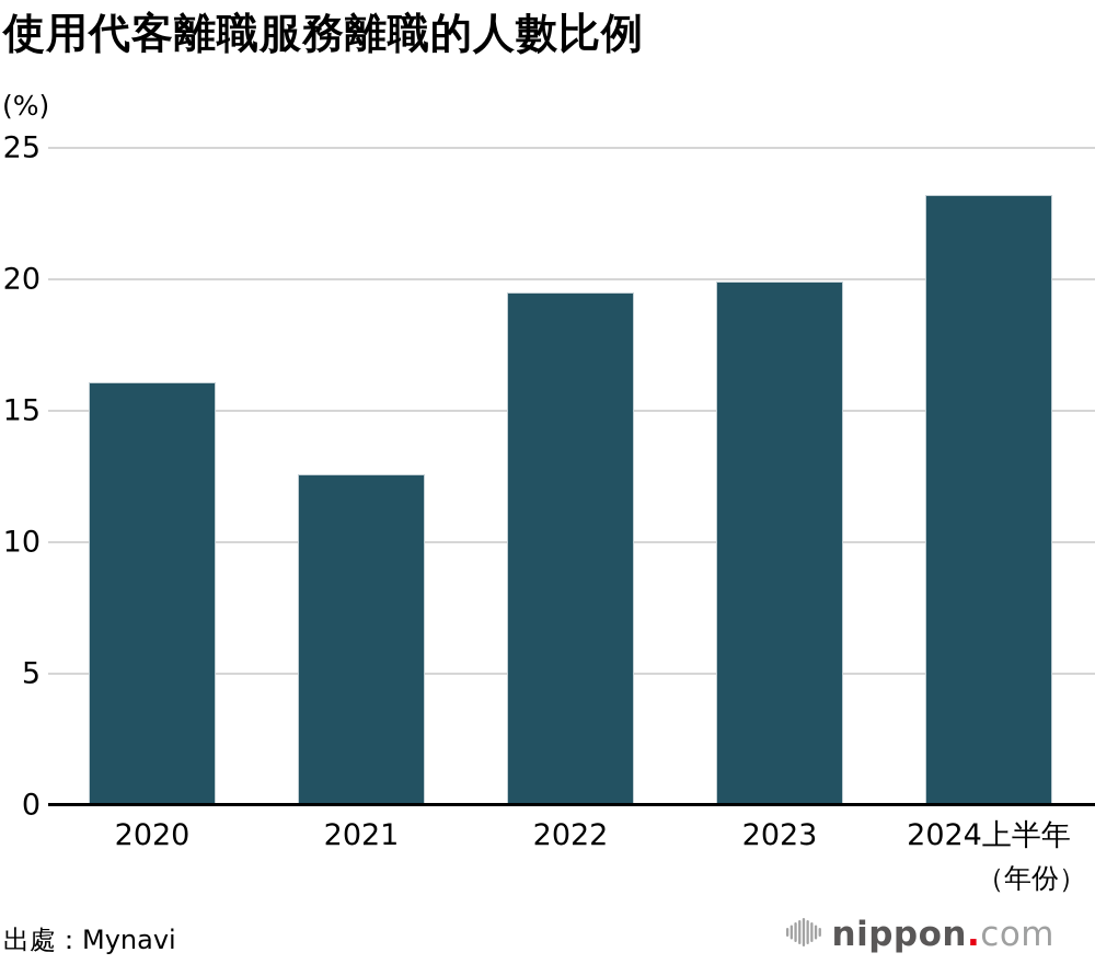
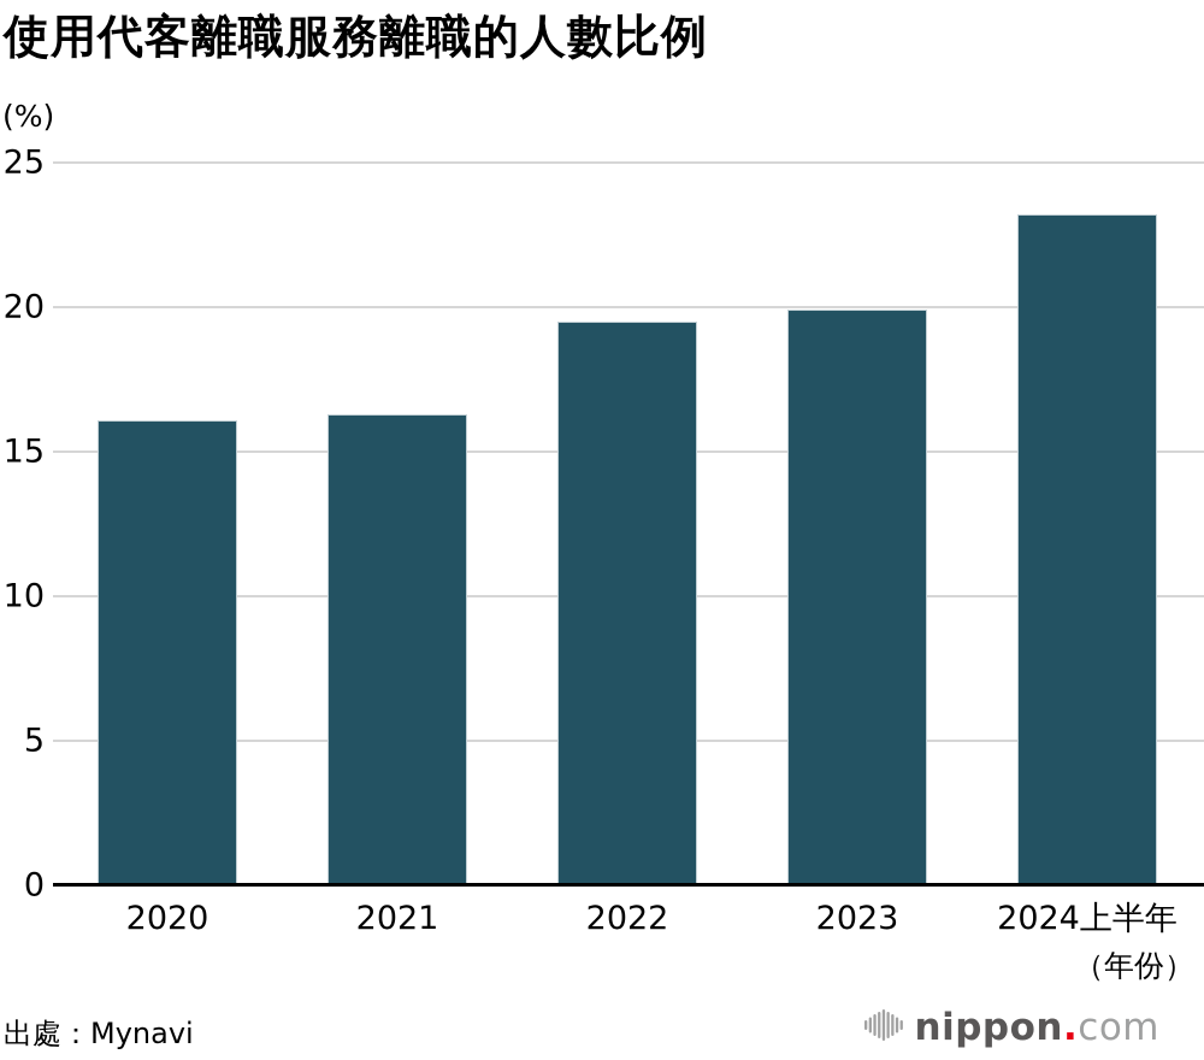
2021: 12.6 -> 16.3
